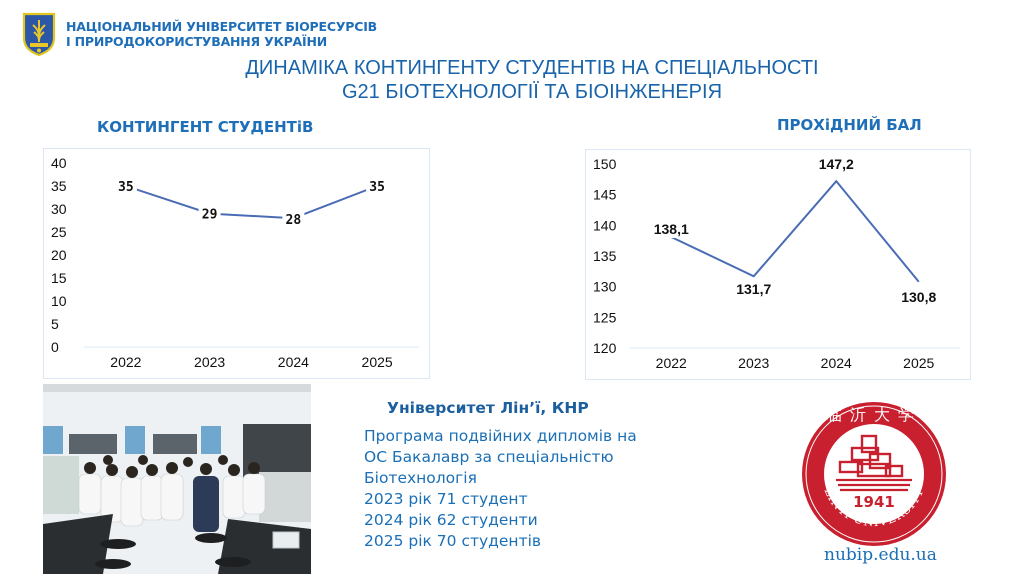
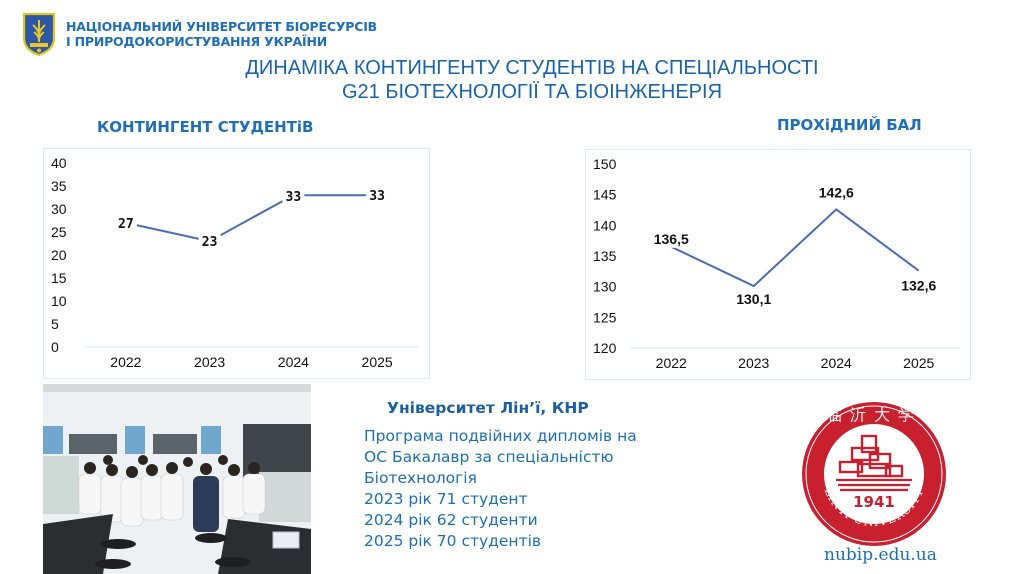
КОНТИНГЕНТ СТУДЕНТiВ/2022: 35 -> 27
КОНТИНГЕНТ СТУДЕНТiВ/2023: 29 -> 23
КОНТИНГЕНТ СТУДЕНТiВ/2024: 28 -> 33
КОНТИНГЕНТ СТУДЕНТiВ/2025: 35 -> 33
ПРОХiДНИЙ БАЛ/2022: 138,1 -> 136,5
ПРОХiДНИЙ БАЛ/2023: 131,7 -> 130,1
ПРОХiДНИЙ БАЛ/2024: 147,2 -> 142,6
ПРОХiДНИЙ БАЛ/2025: 130,8 -> 132,6
